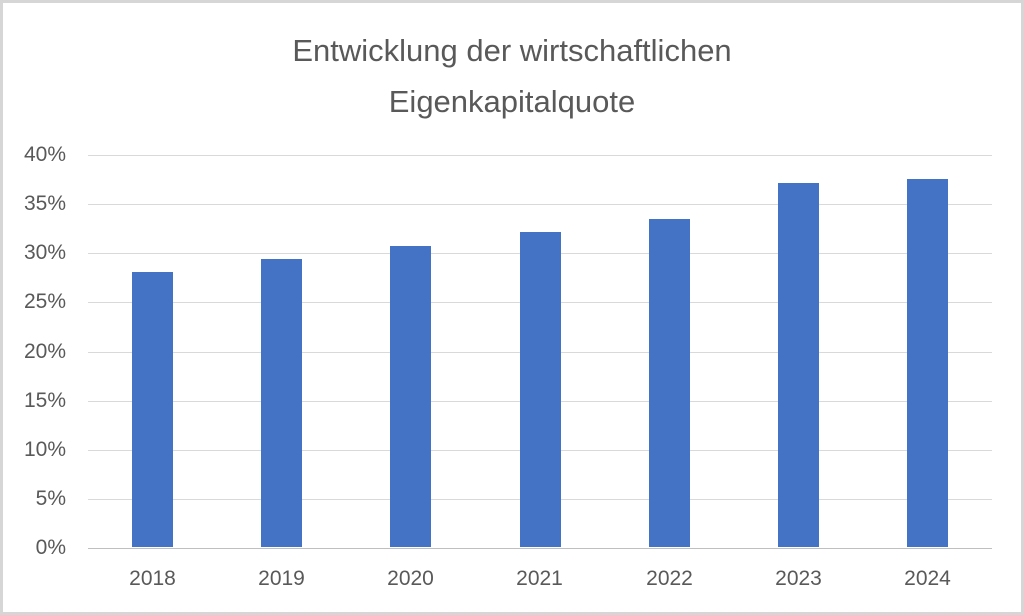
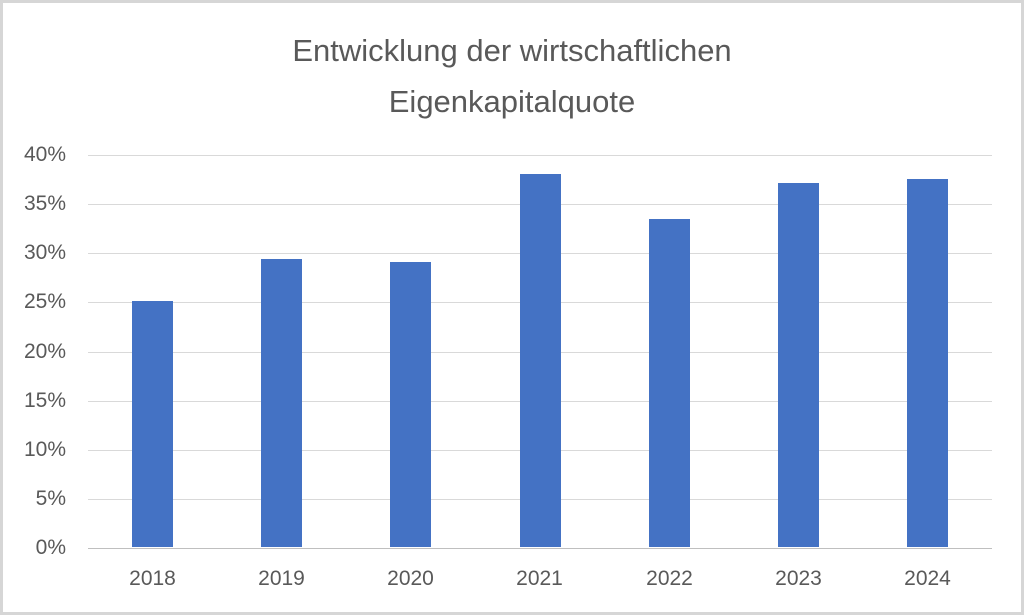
2018: 28% -> 25%
2020: 31% -> 29%
2021: 32% -> 38%
